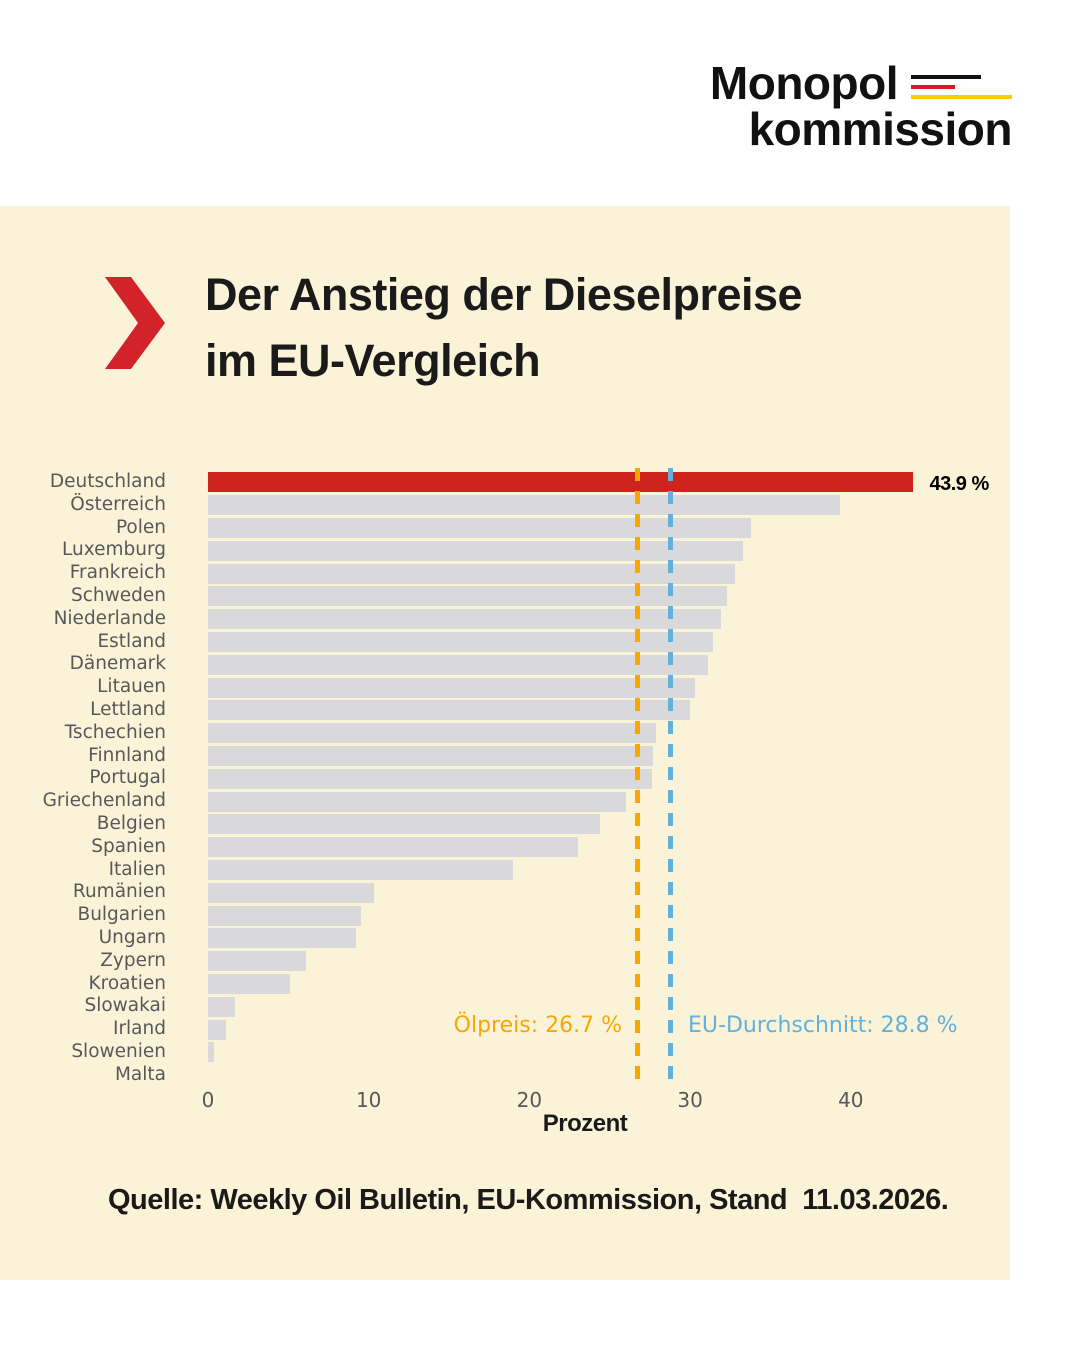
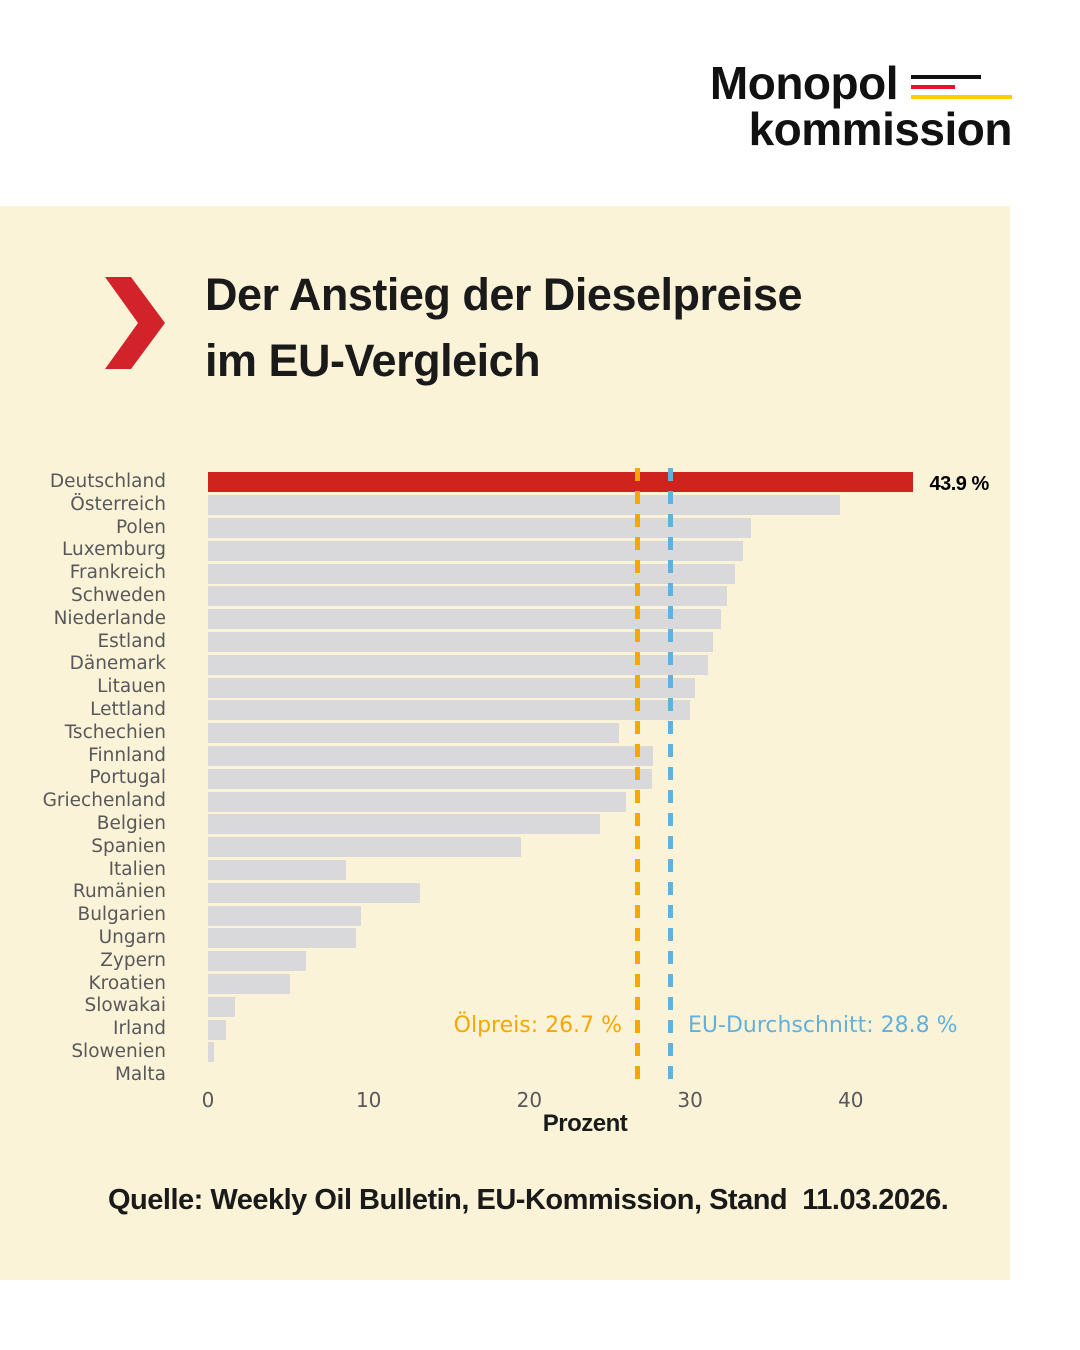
Tschechien: 27.9 -> 25.6
Spanien: 23.0 -> 19.5
Italien: 19.0 -> 8.6
Rumänien: 10.3 -> 13.2
